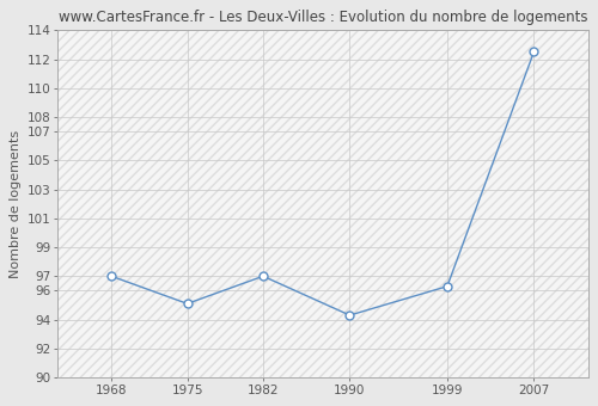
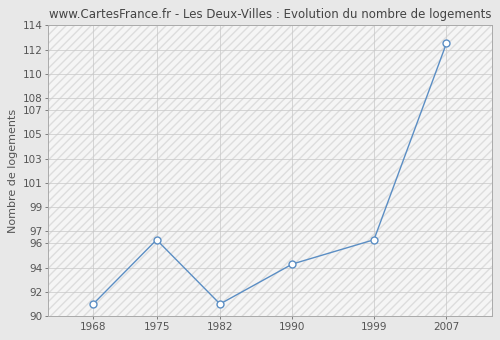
1968: 97.0 -> 91.0
1975: 95.1 -> 96.3
1982: 97.0 -> 91.0
